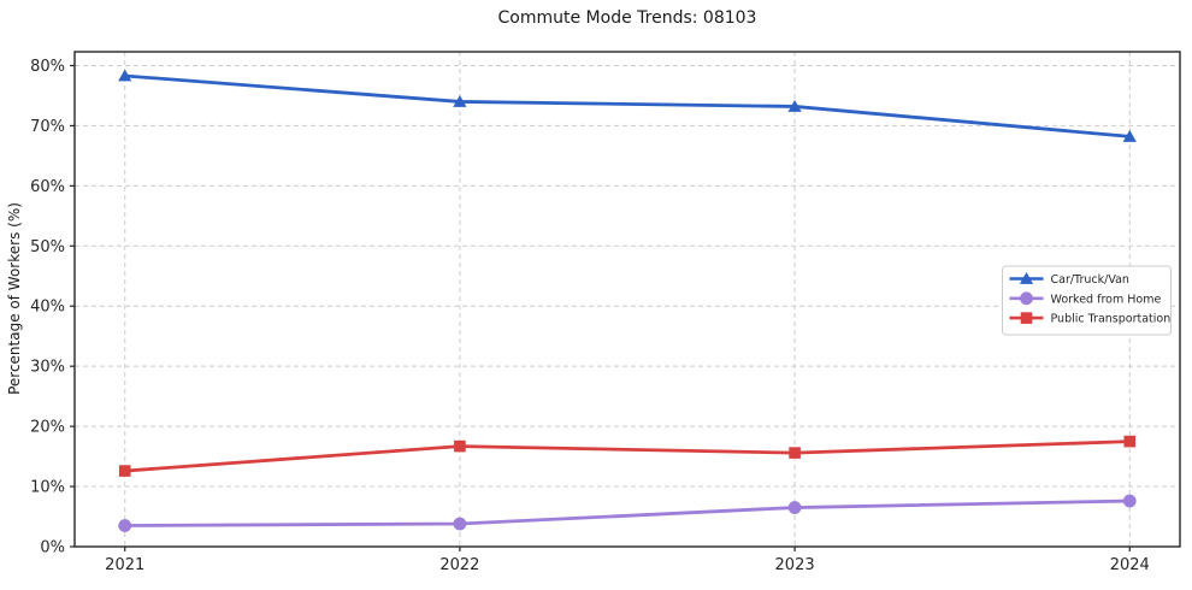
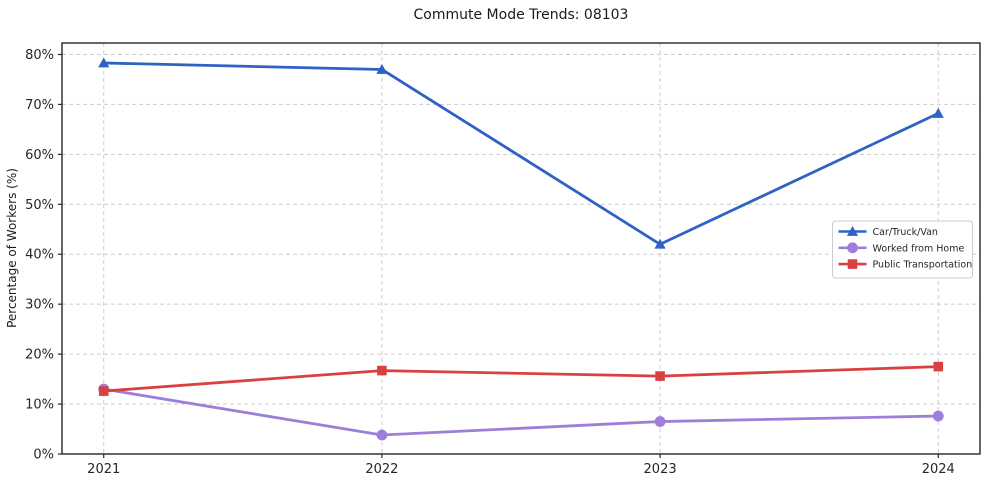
Worked from Home/2021: 4% -> 13%
Car/Truck/Van/2022: 74% -> 77%
Car/Truck/Van/2023: 73% -> 42%
